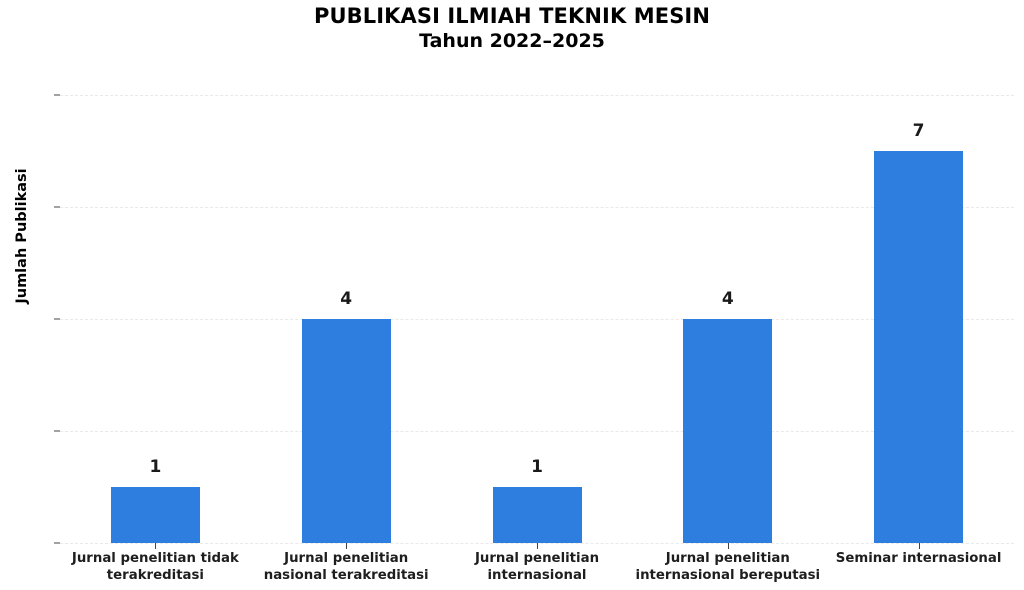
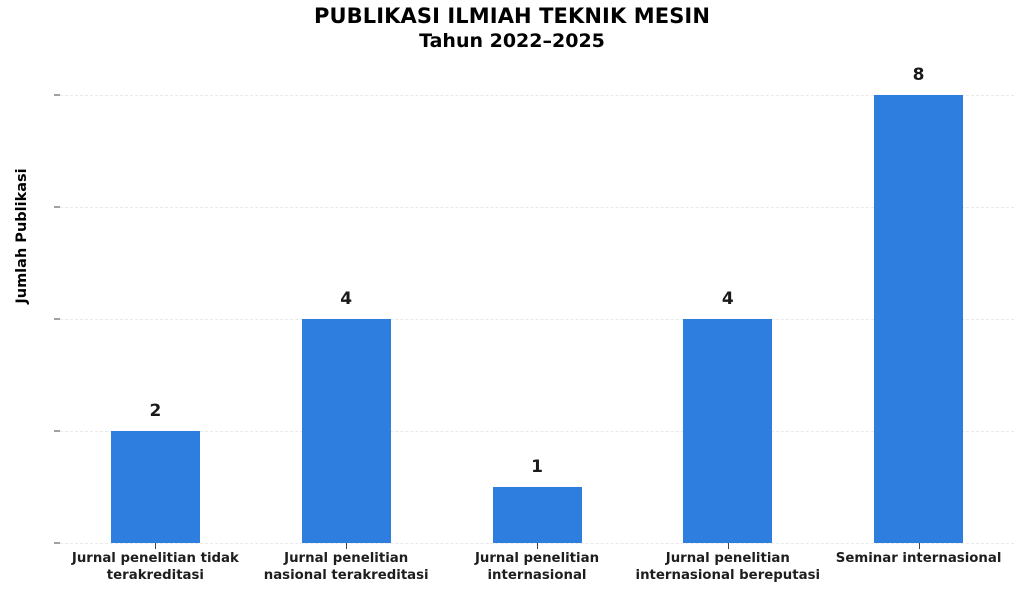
Jurnal penelitian tidak terakreditasi: 1 -> 2
Seminar internasional: 7 -> 8
